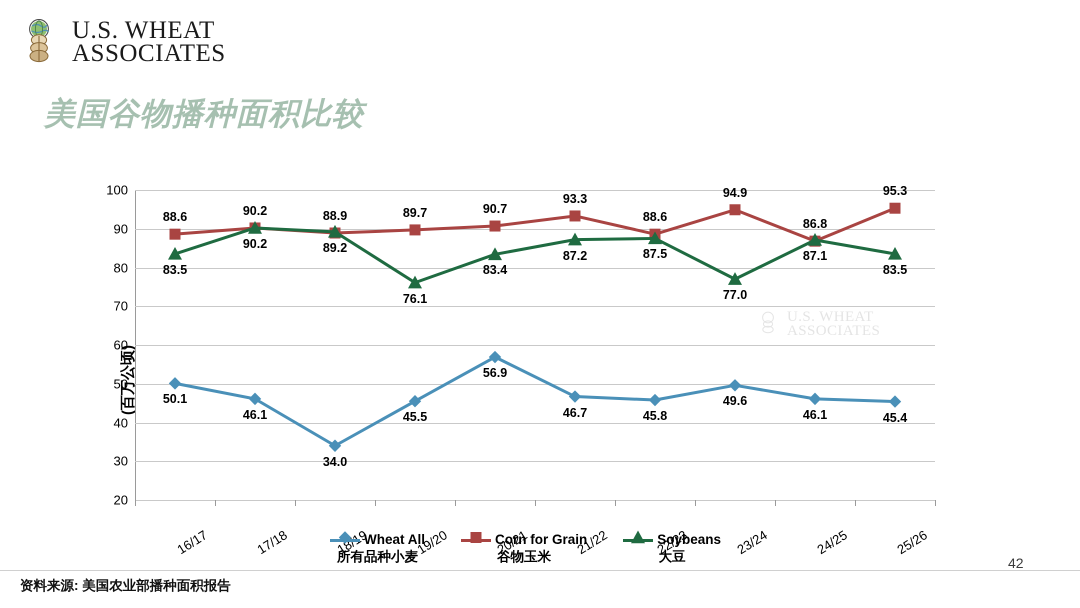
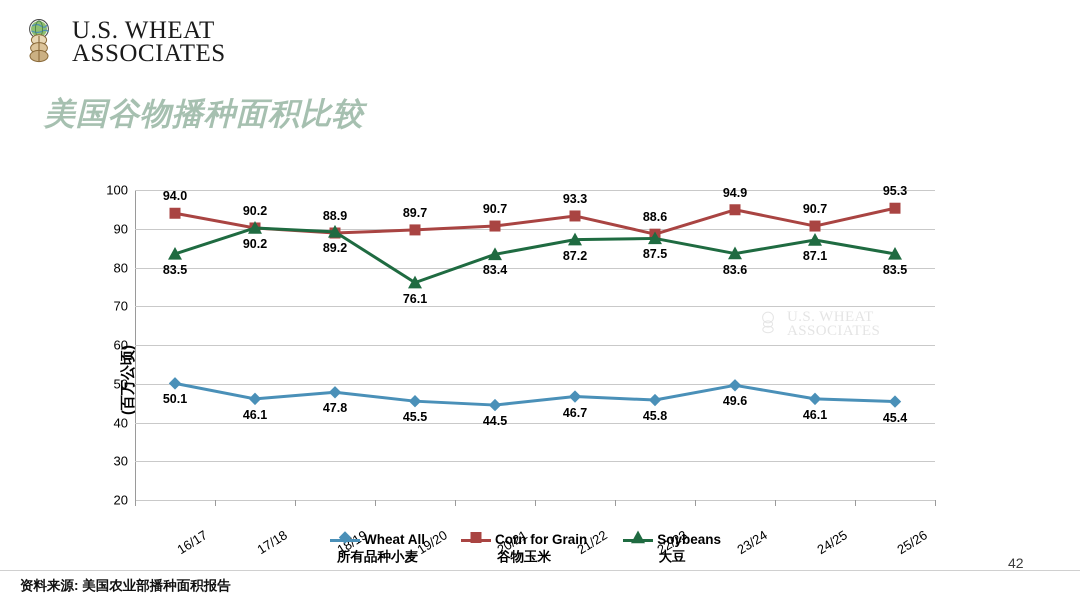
Corn for Grain/16/17: 88.6 -> 94.0
Wheat All/18/19: 34.0 -> 47.8
Wheat All/20/21: 56.9 -> 44.5
Soybeans/23/24: 77.0 -> 83.6
Corn for Grain/24/25: 86.8 -> 90.7
